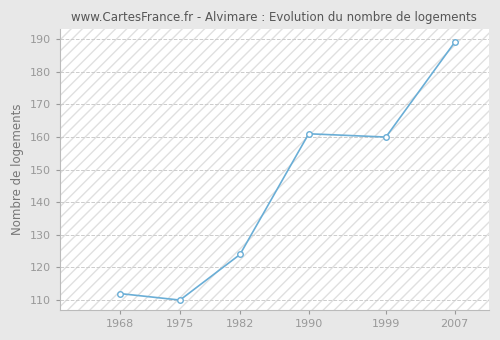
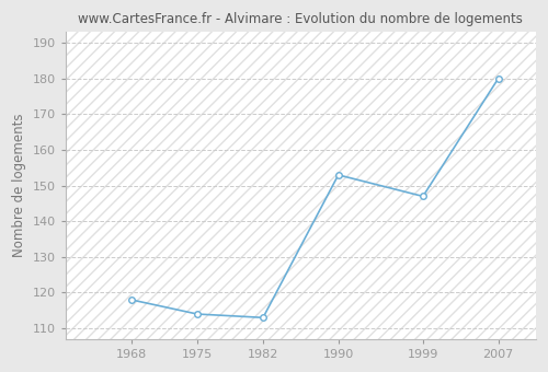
1968: 112 -> 118
1975: 110 -> 114
1982: 124 -> 113
1990: 161 -> 153
1999: 160 -> 147
2007: 189 -> 180
